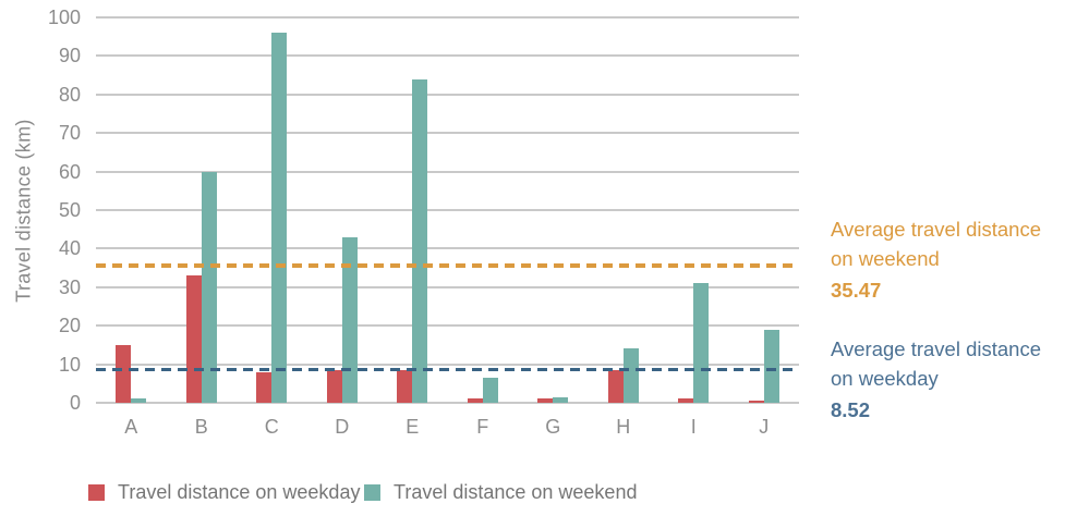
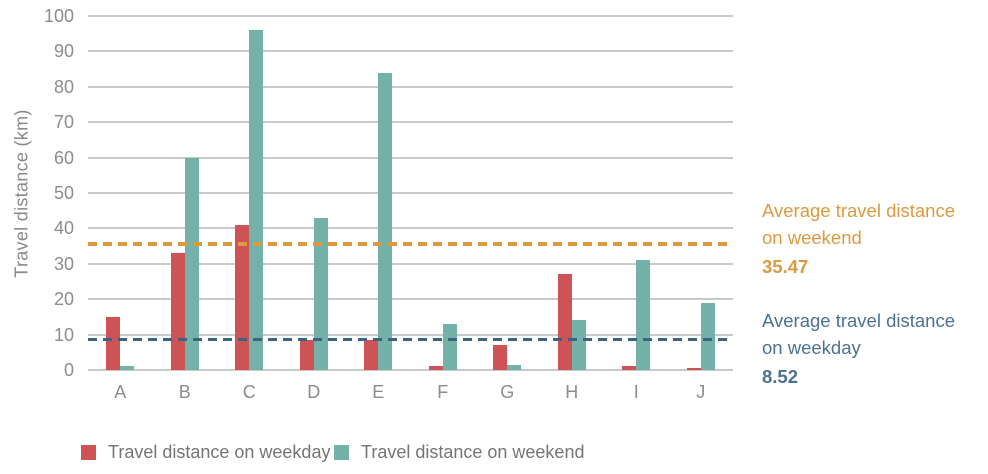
Travel distance on weekday/C: 8 -> 41
Travel distance on weekend/F: 6 -> 13
Travel distance on weekday/G: 1 -> 7
Travel distance on weekday/H: 8 -> 27
